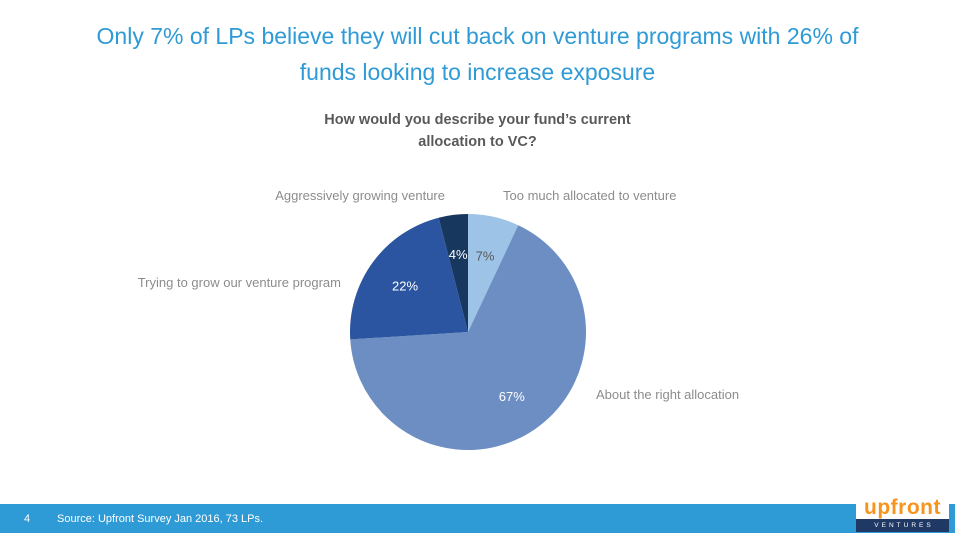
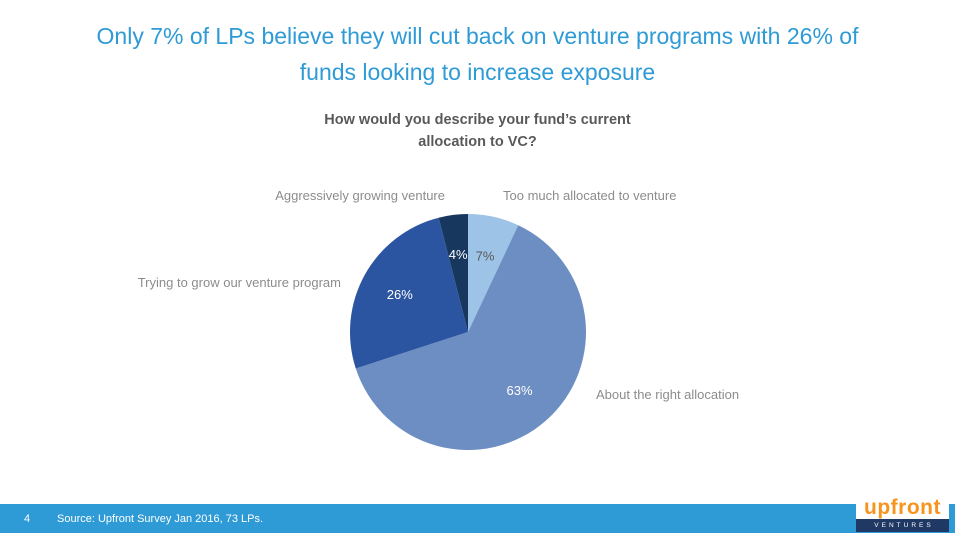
About the right allocation: 67% -> 63%
Trying to grow our venture program: 22% -> 26%
